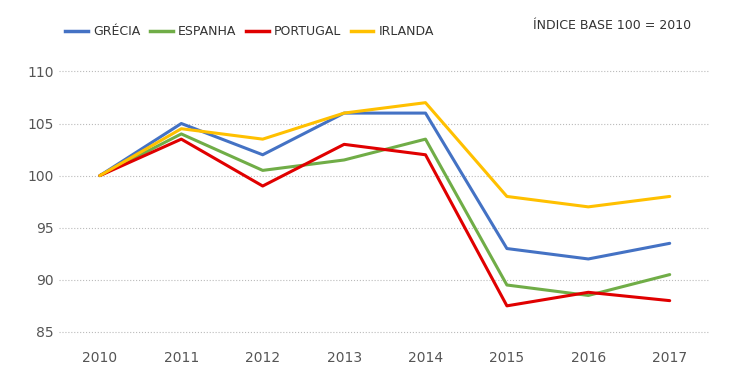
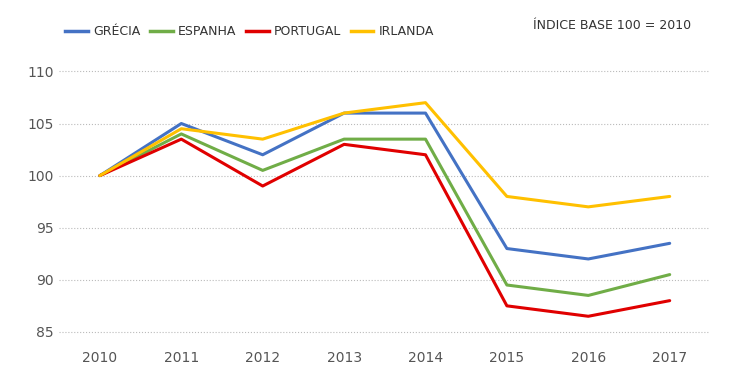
ESPANHA/2013: 101.5 -> 103.5
PORTUGAL/2016: 88.8 -> 86.5
